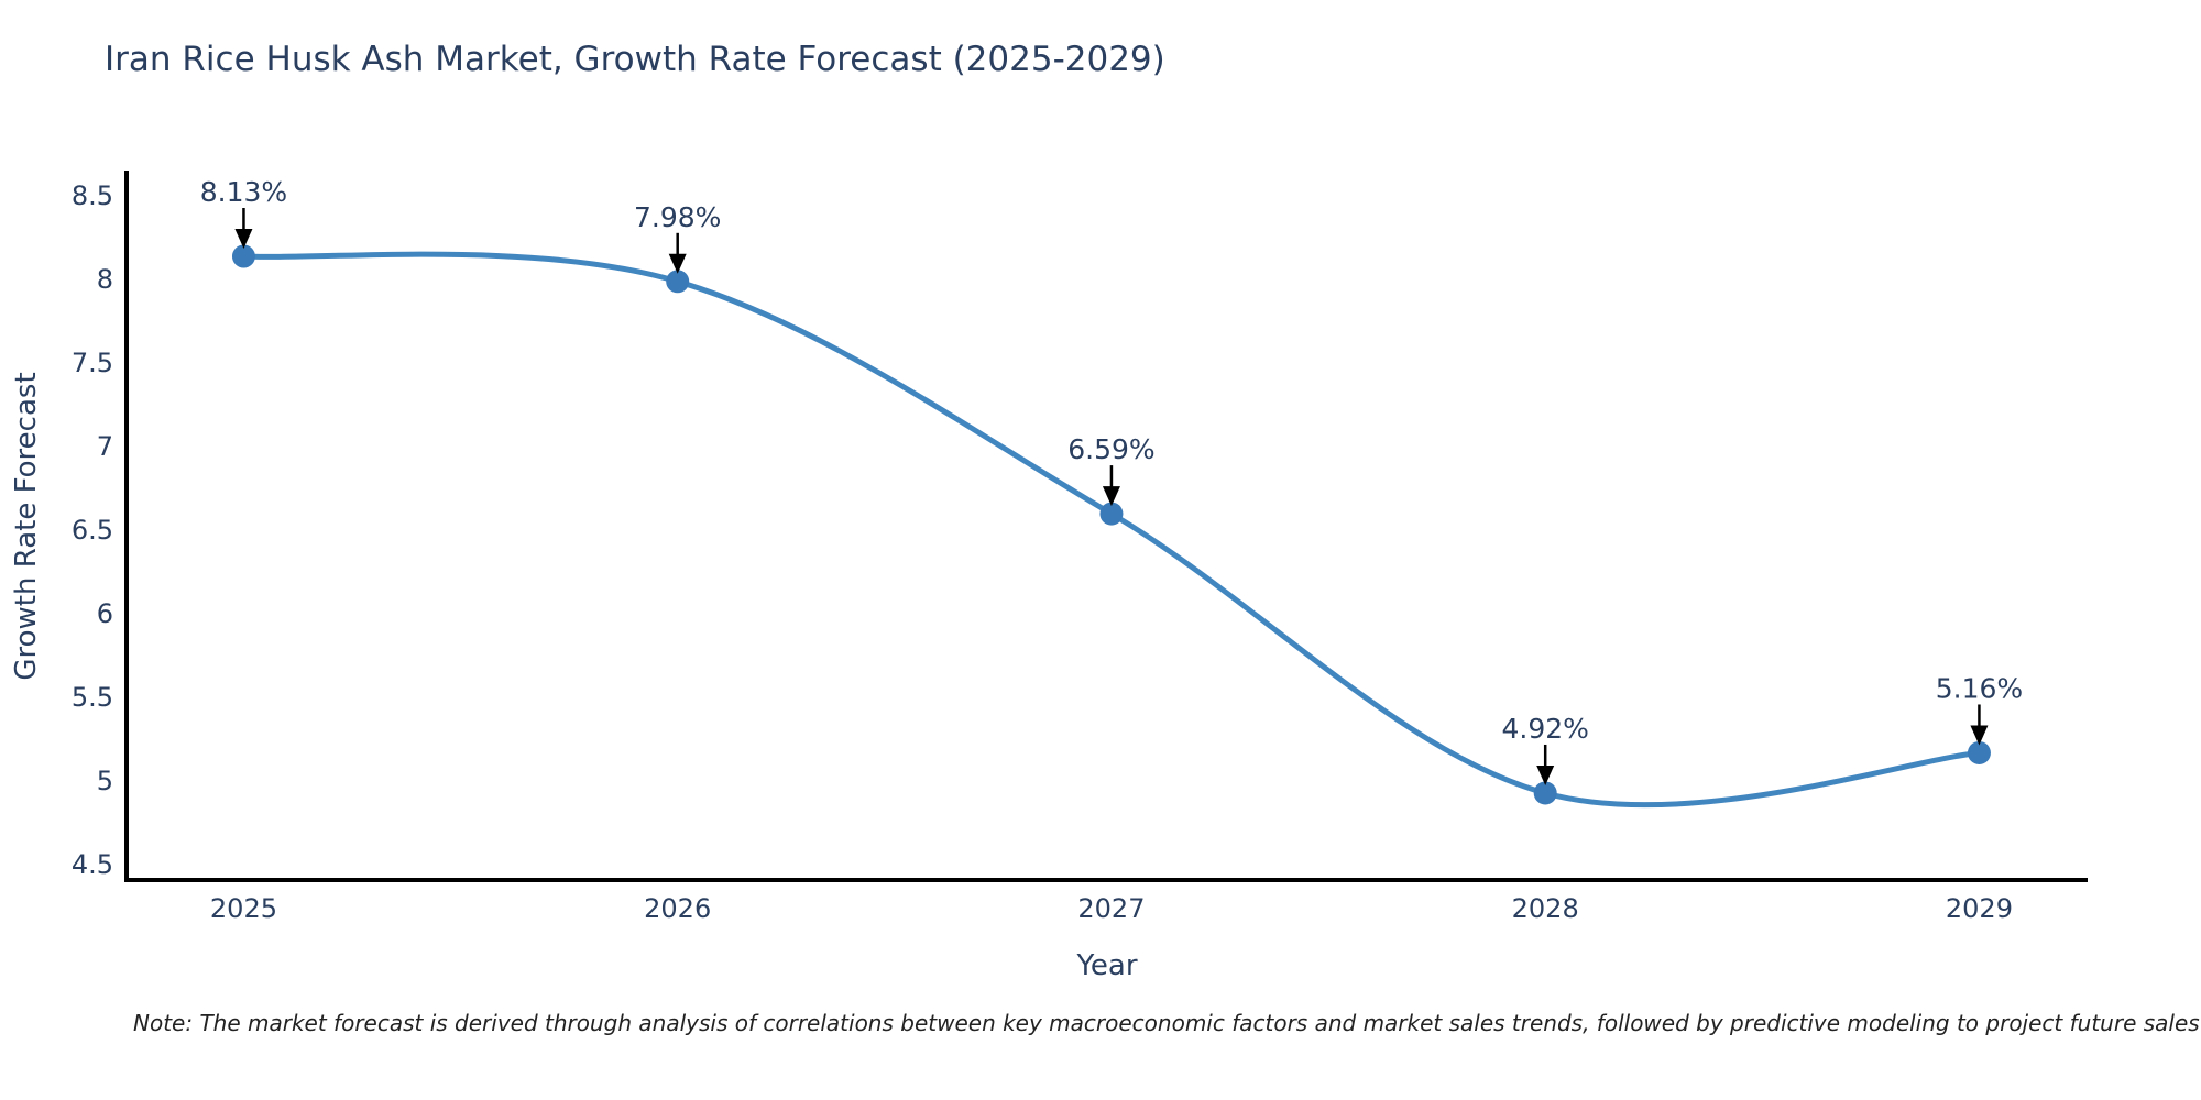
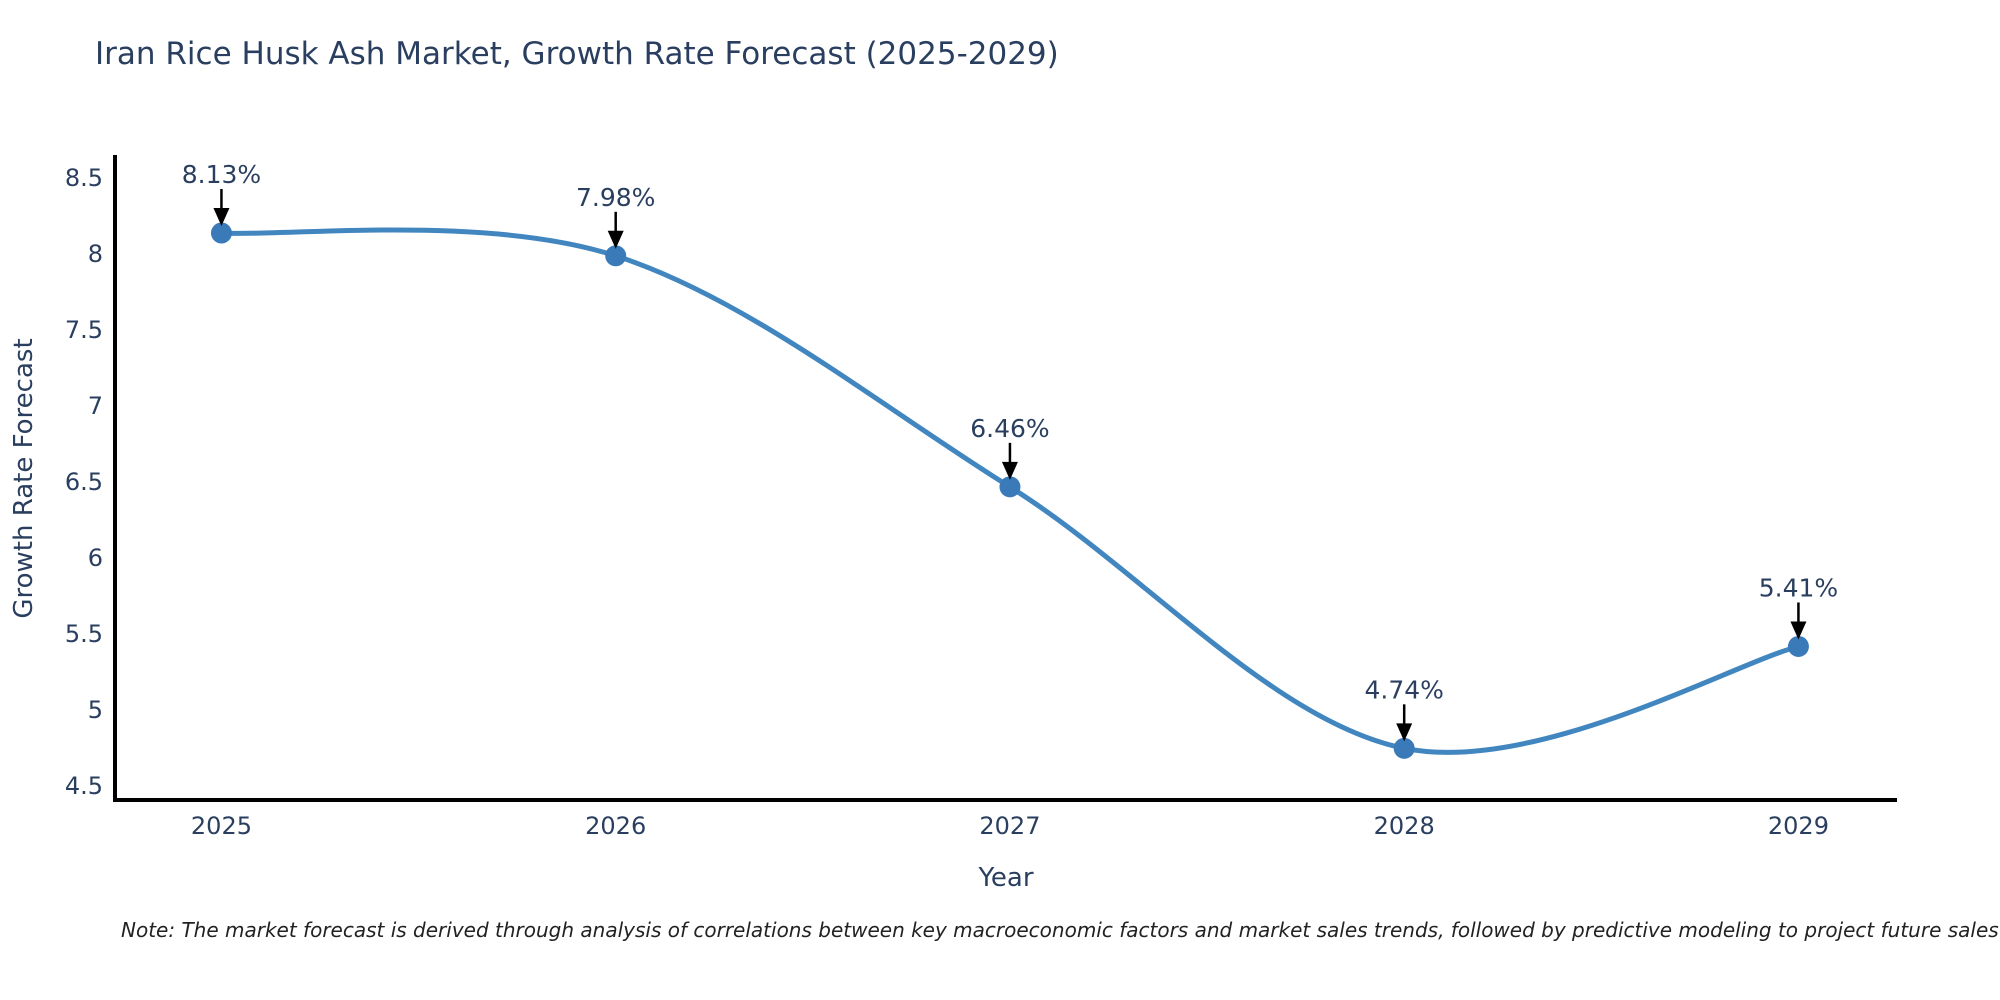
2027: 6.59% -> 6.46%
2028: 4.92% -> 4.74%
2029: 5.16% -> 5.41%
